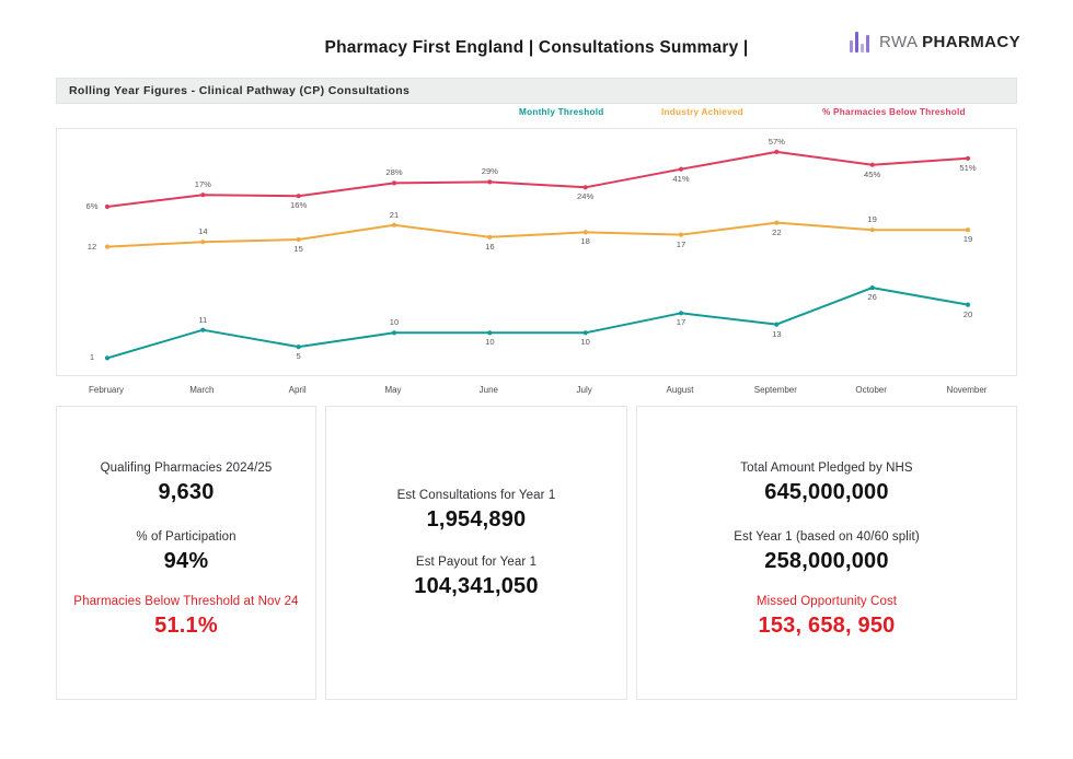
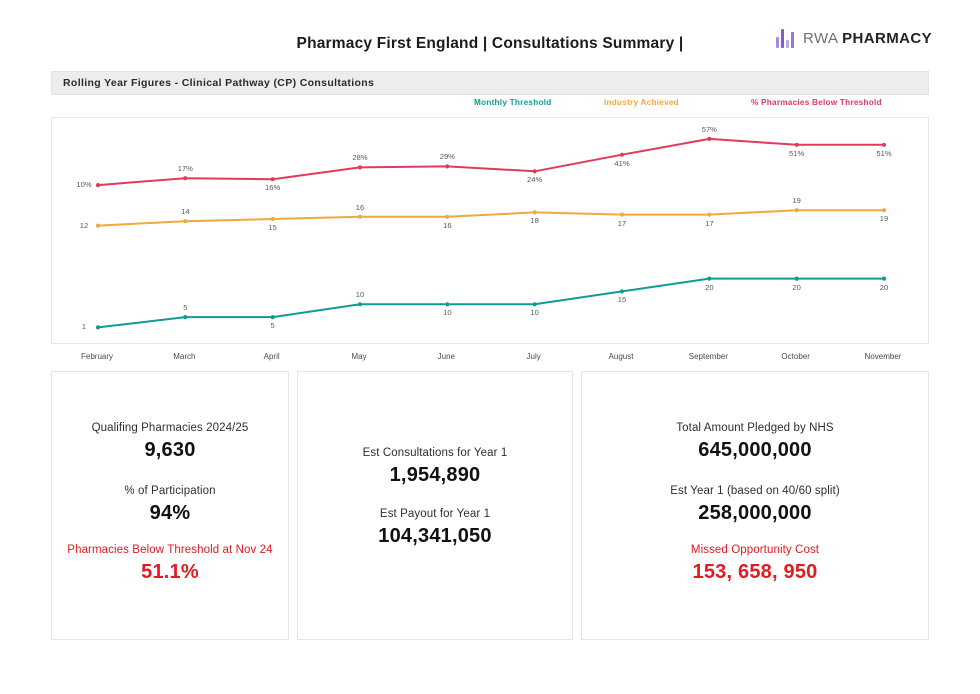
% Pharmacies Below Threshold/February: 6% -> 10%
Monthly Threshold/March: 11 -> 5
Industry Achieved/May: 21 -> 16
Monthly Threshold/August: 17 -> 15
Industry Achieved/September: 22 -> 17
Monthly Threshold/September: 13 -> 20
% Pharmacies Below Threshold/October: 45% -> 51%
Monthly Threshold/October: 26 -> 20
